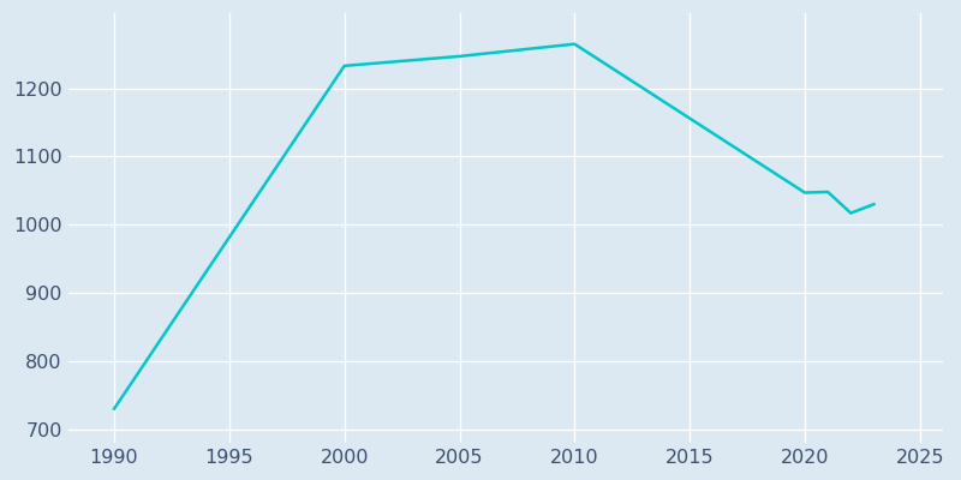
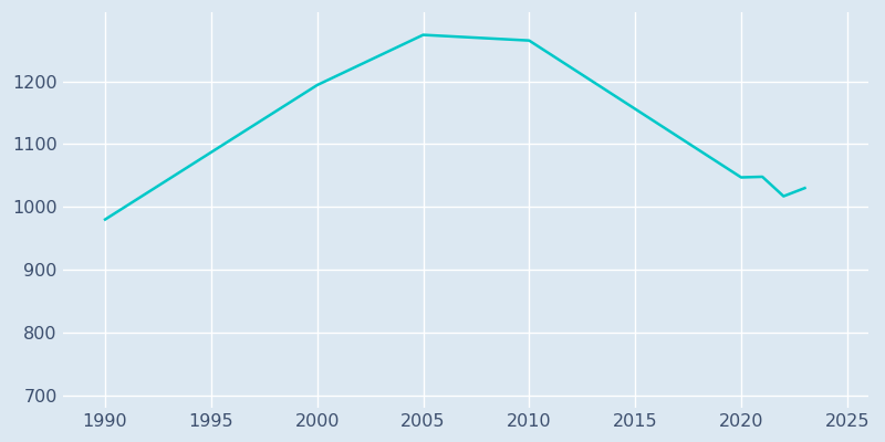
1990: 730 -> 980
2000: 1233 -> 1194
2005: 1247 -> 1274
